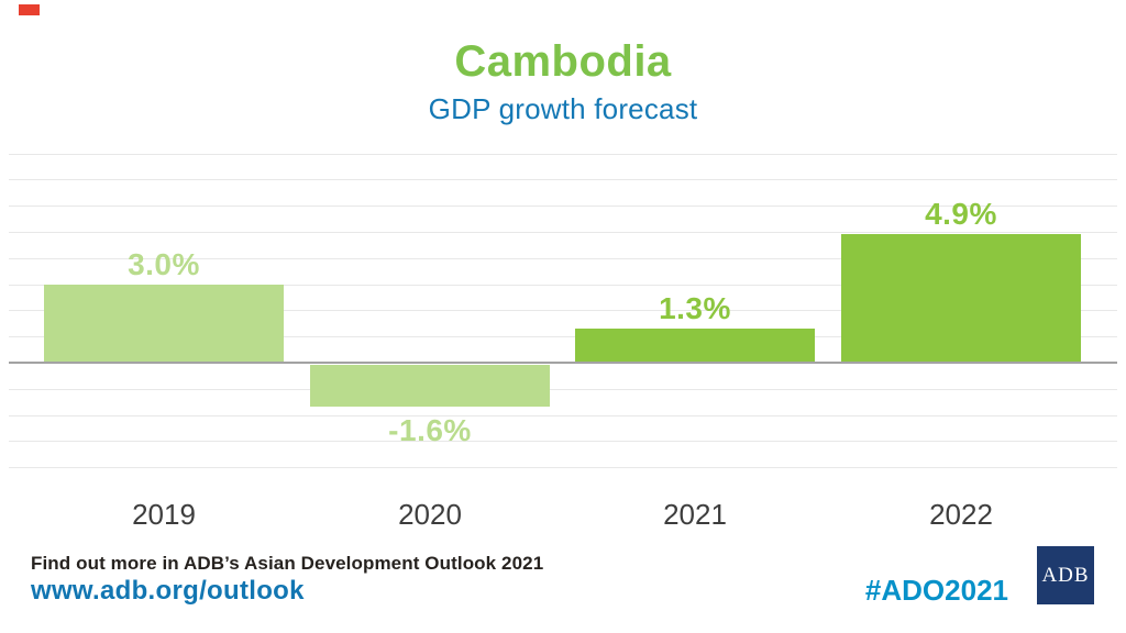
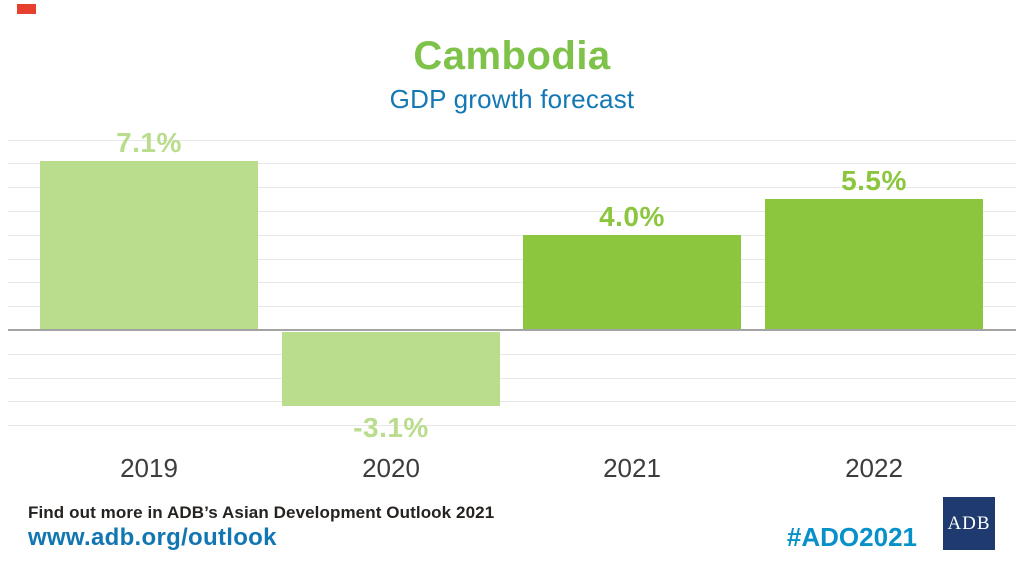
2019: 3.0% -> 7.1%
2020: -1.6% -> -3.1%
2021: 1.3% -> 4.0%
2022: 4.9% -> 5.5%
